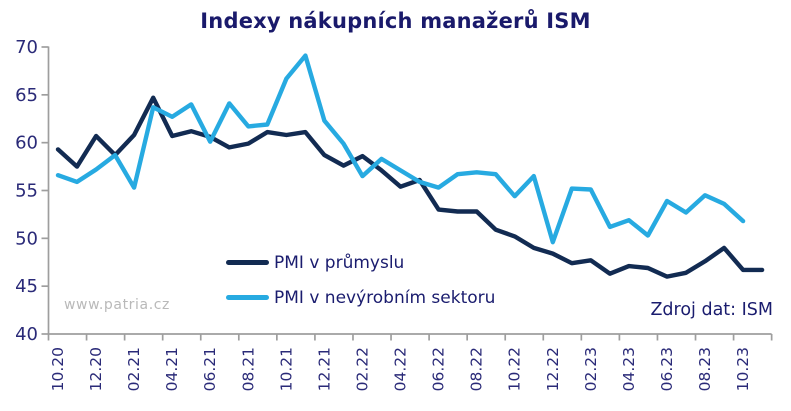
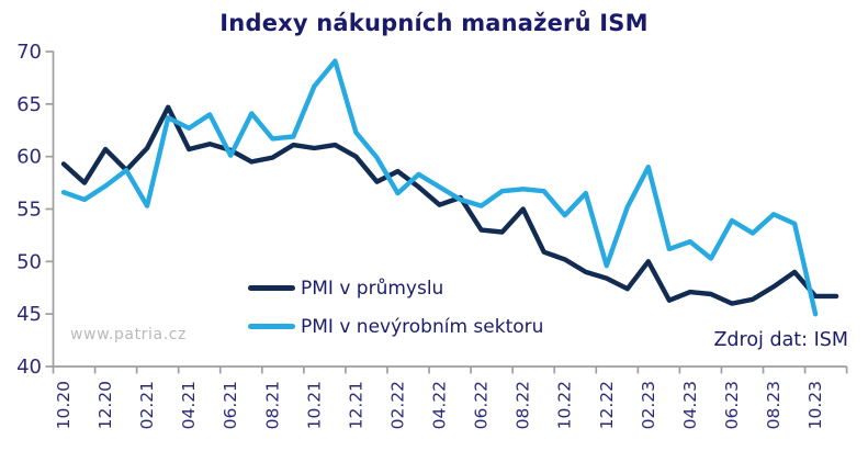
PMI v průmyslu/12.21: 59 -> 60
PMI v průmyslu/08.22: 53 -> 55
PMI v průmyslu/02.23: 48 -> 50
PMI v nevýrobním sektoru/02.23: 55 -> 59
PMI v nevýrobním sektoru/10.23: 52 -> 45
